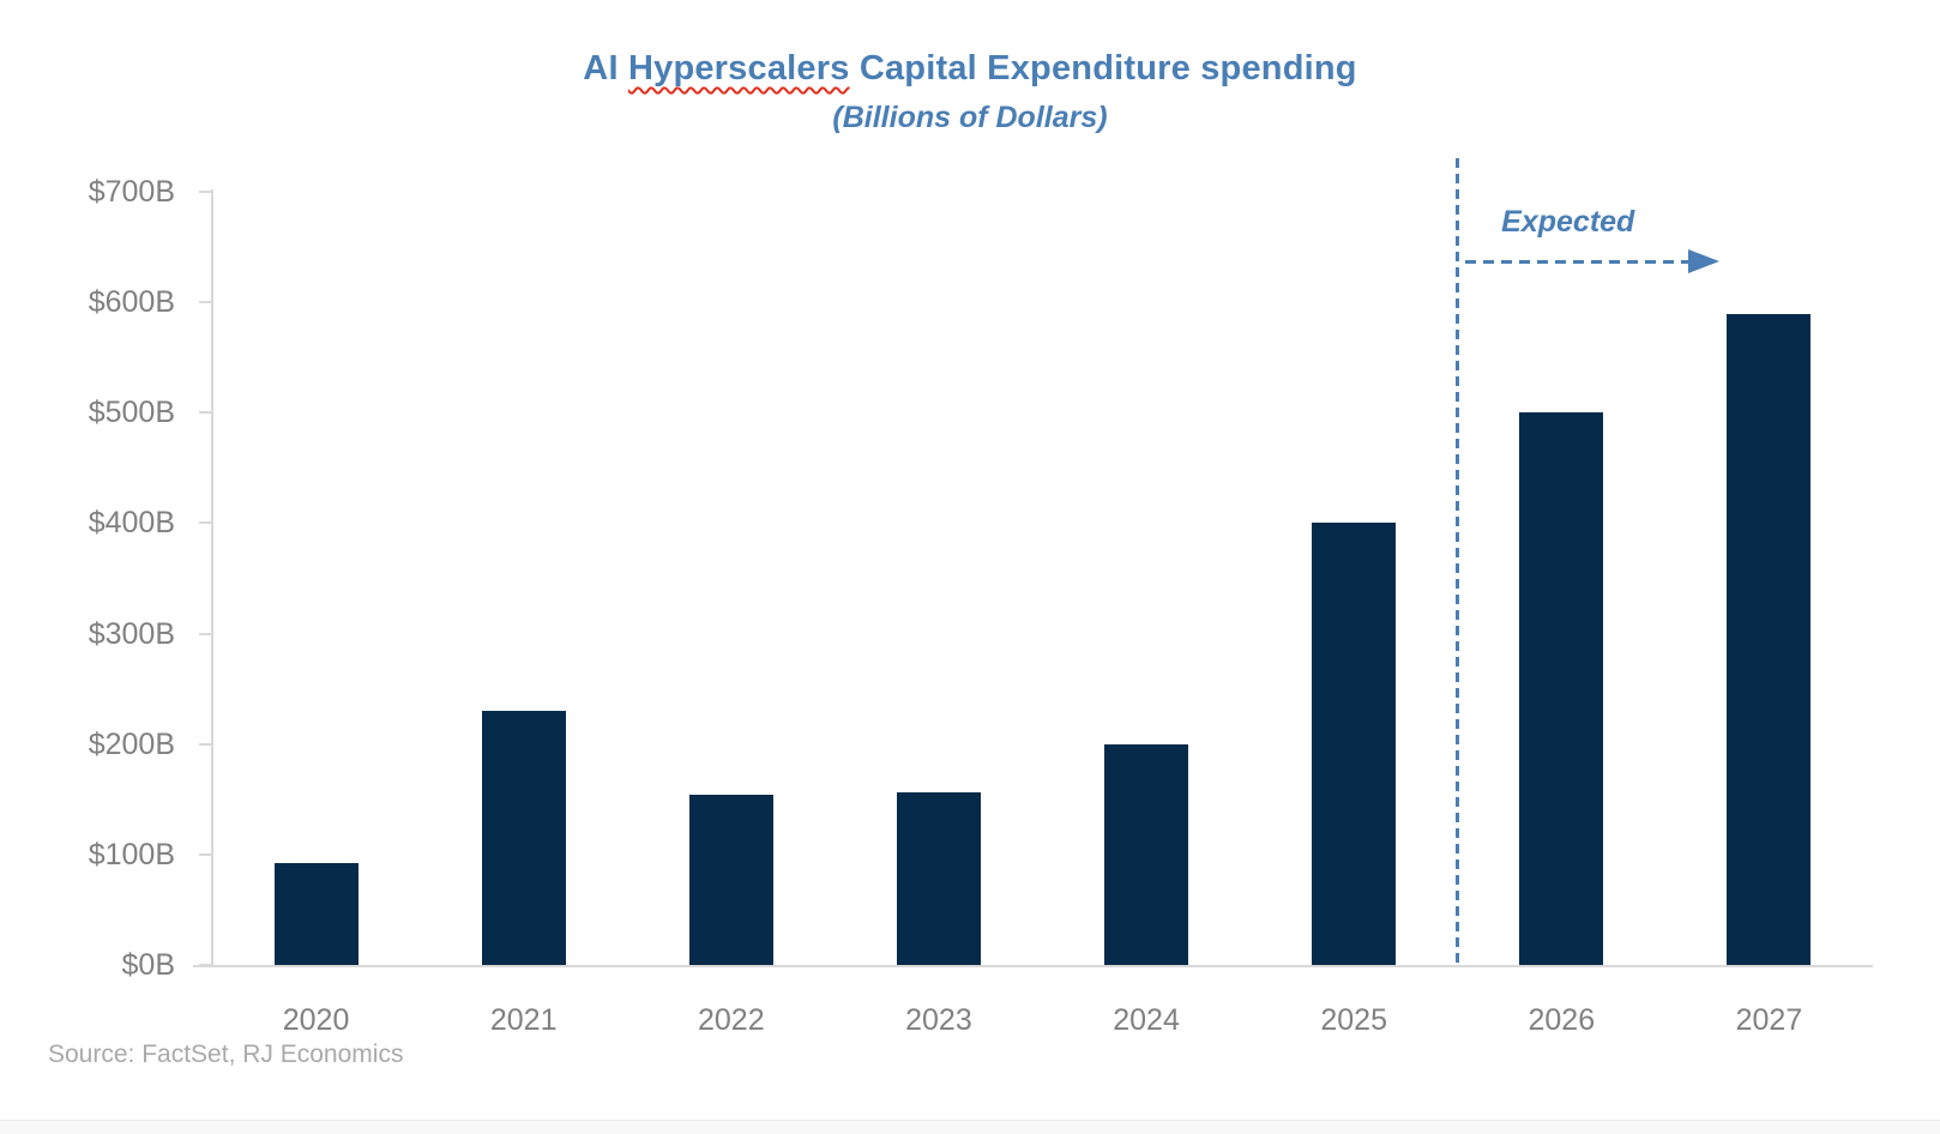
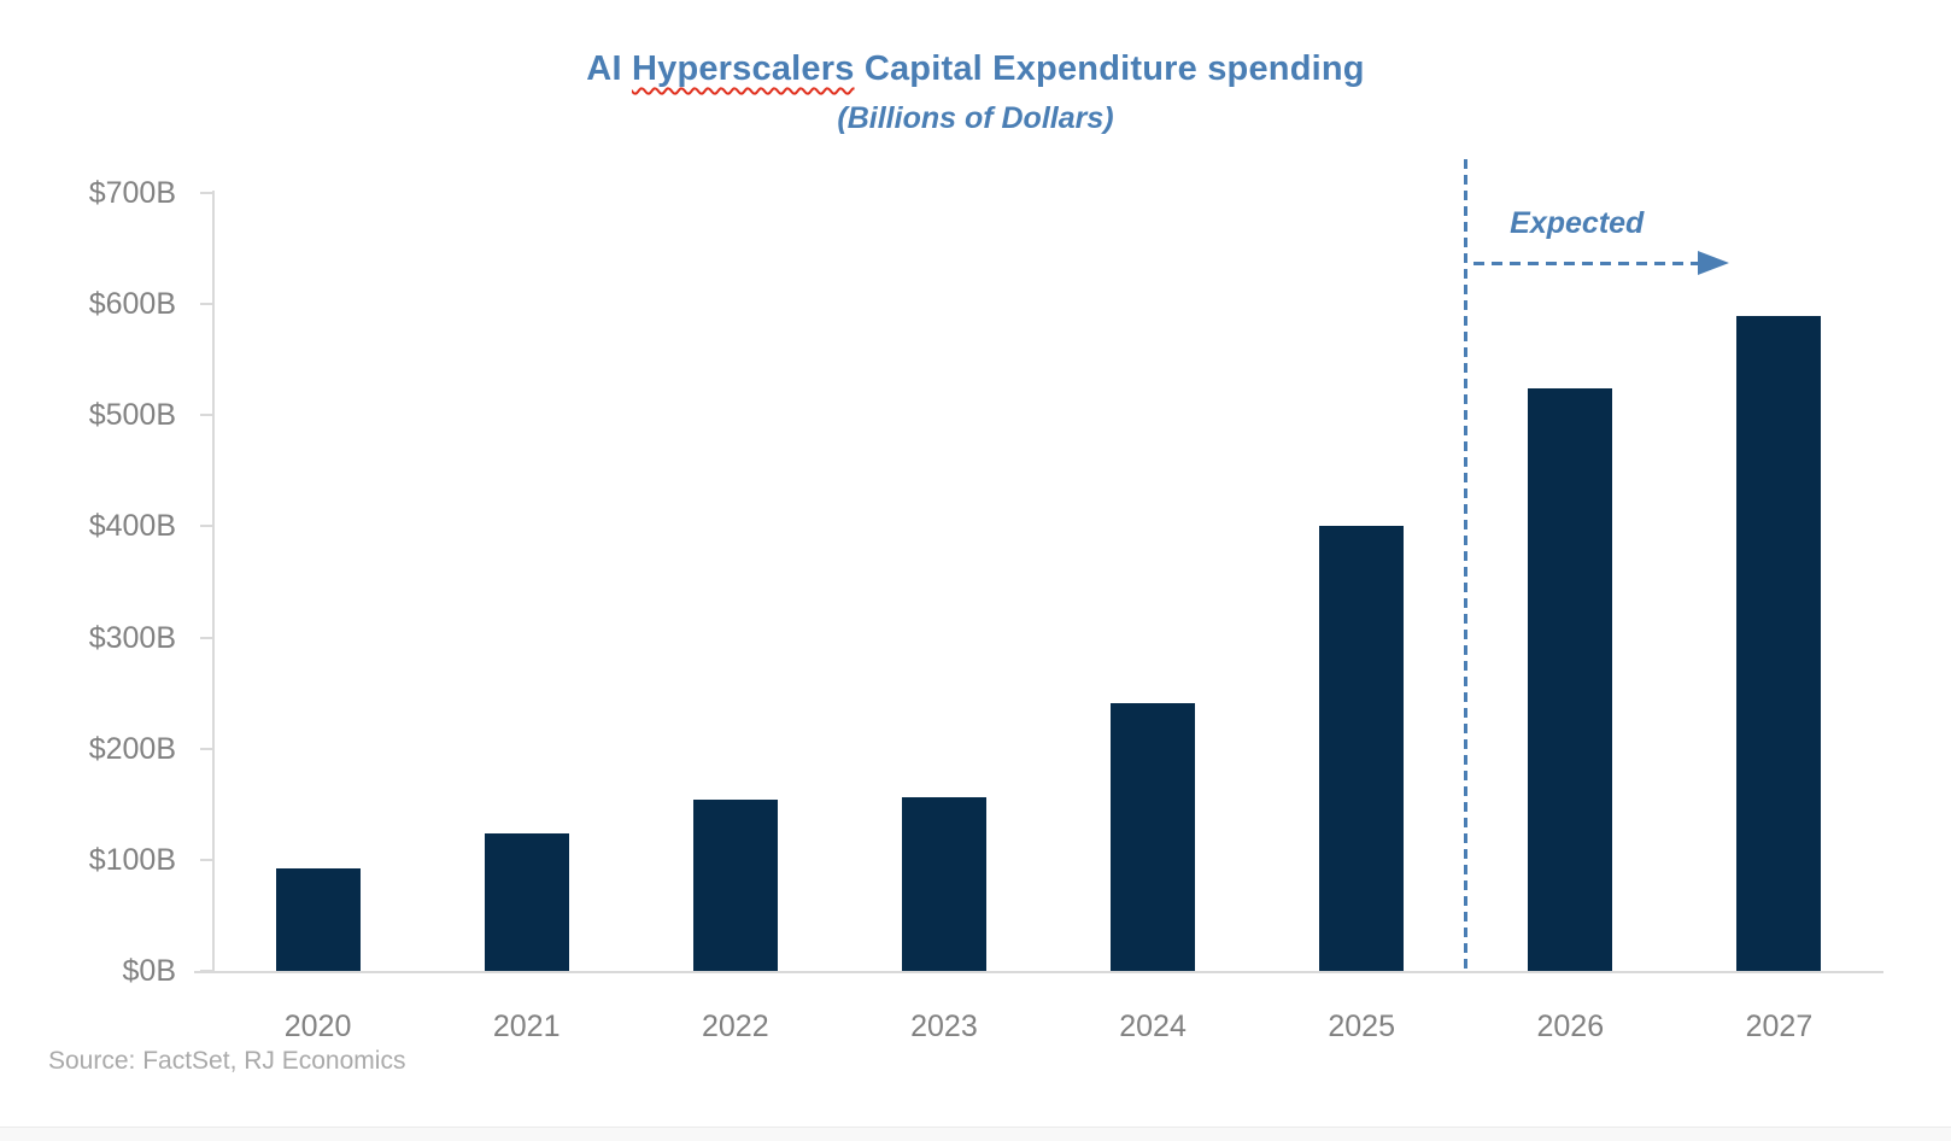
2021: $230B -> $120B
2024: $200B -> $240B
2026: $500B -> $520B
